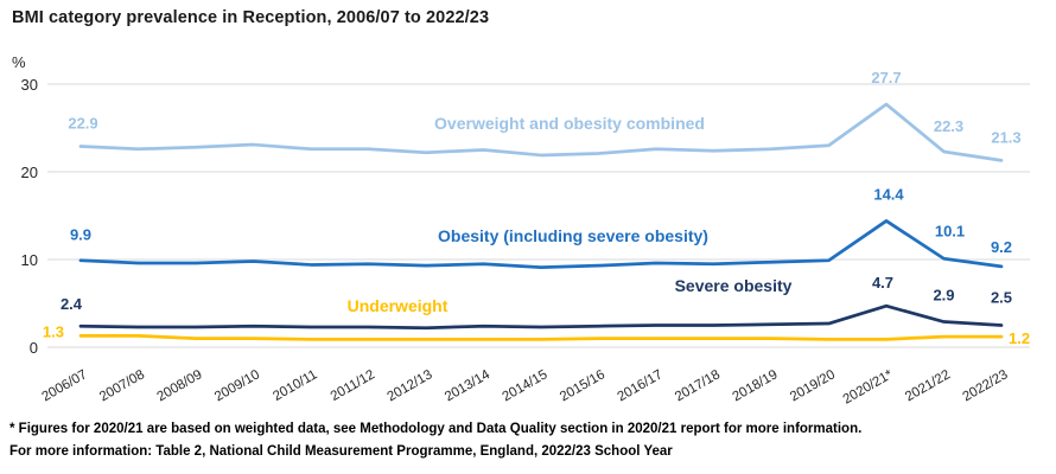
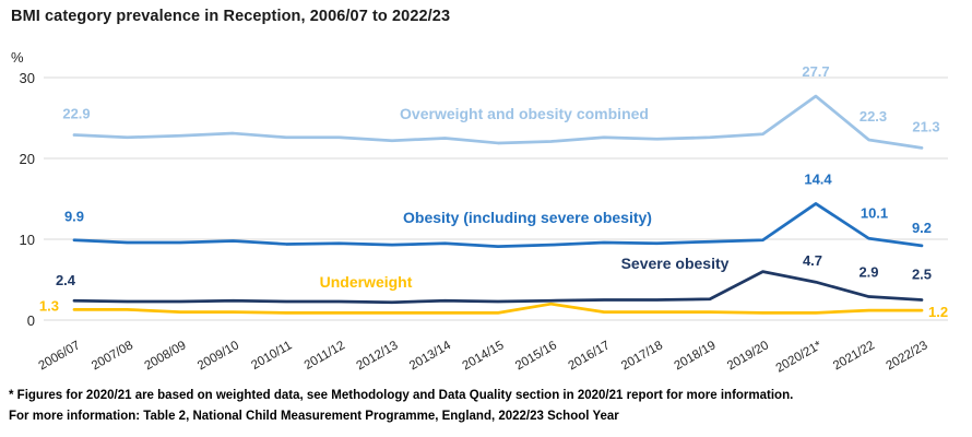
Underweight/2015/16: 1 -> 2
Severe obesity/2019/20: 3 -> 6
